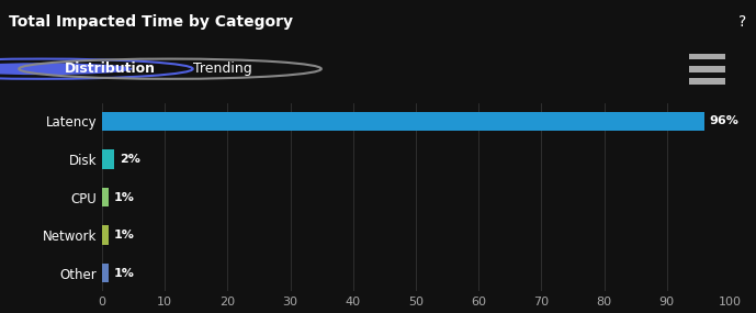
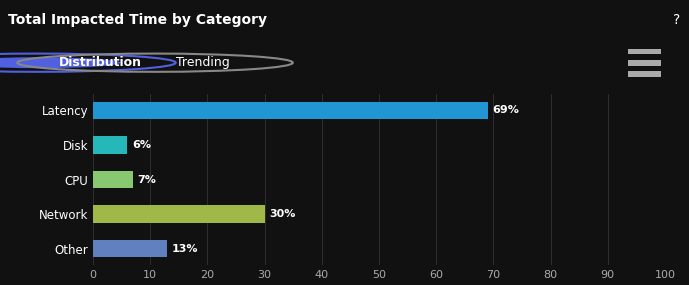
Latency: 96% -> 69%
Disk: 2% -> 6%
CPU: 1% -> 7%
Network: 1% -> 30%
Other: 1% -> 13%
